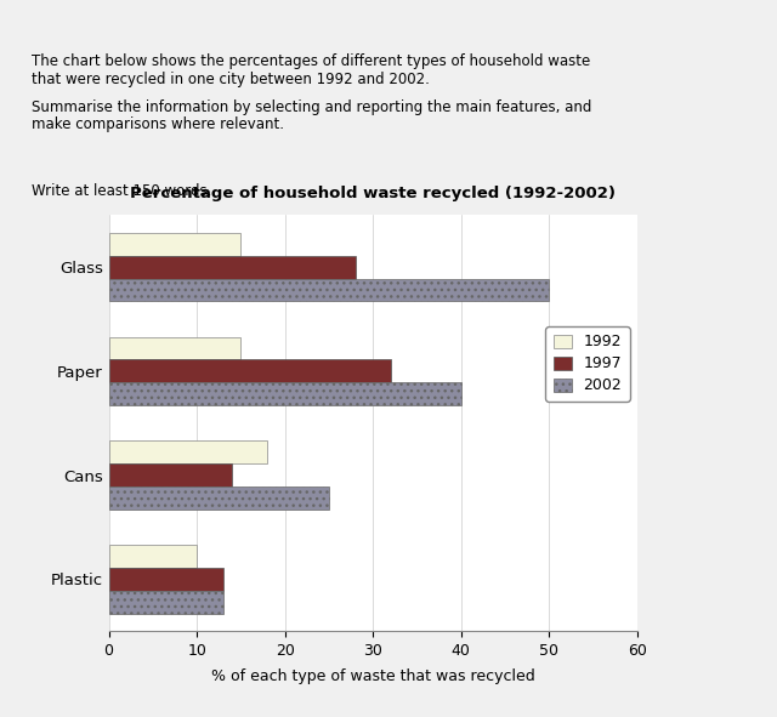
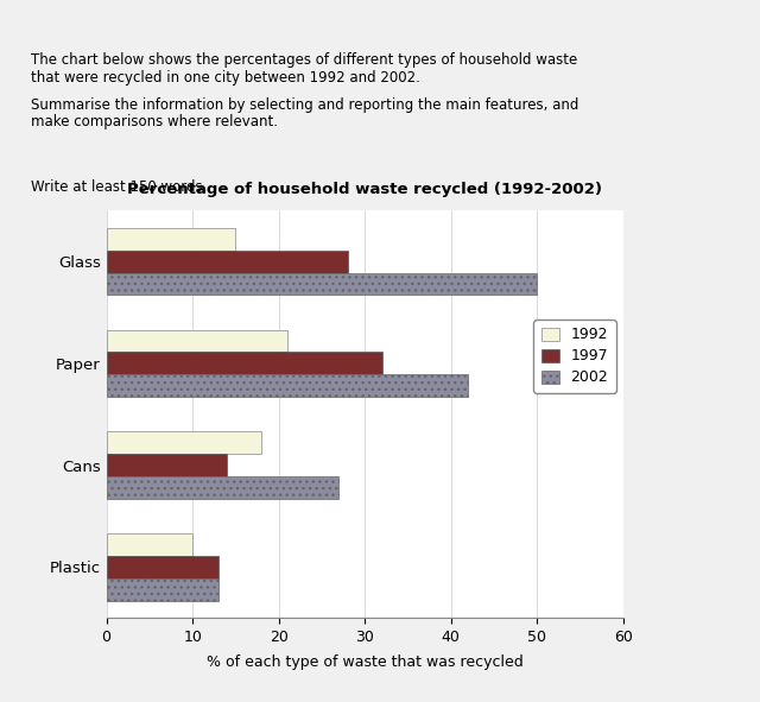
1992/Paper: 15 -> 21
2002/Paper: 40 -> 42
2002/Cans: 25 -> 27
